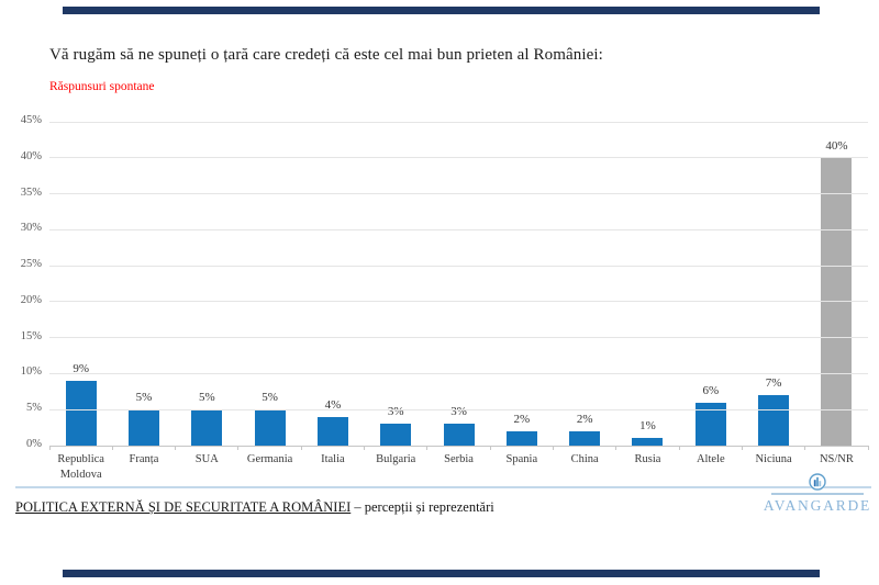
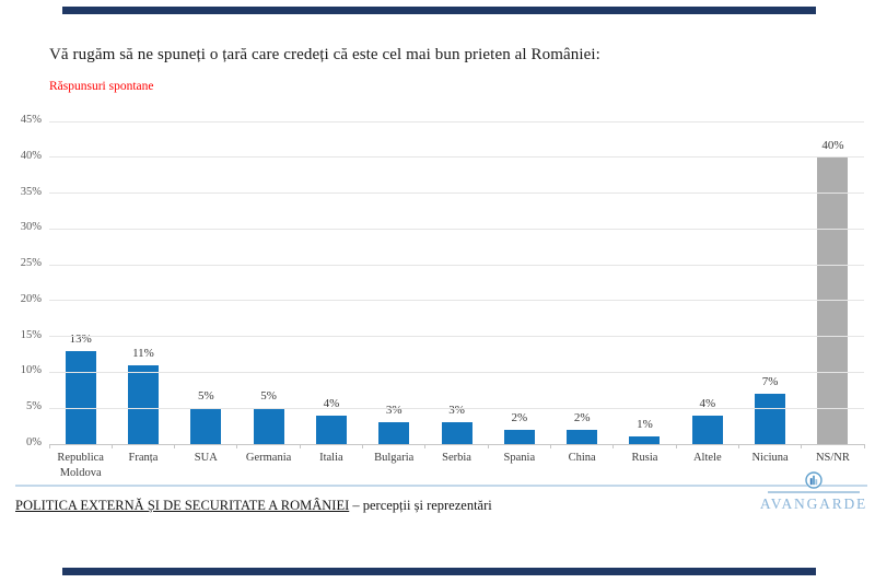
Republica Moldova: 9% -> 13%
Franța: 5% -> 11%
Altele: 6% -> 4%
